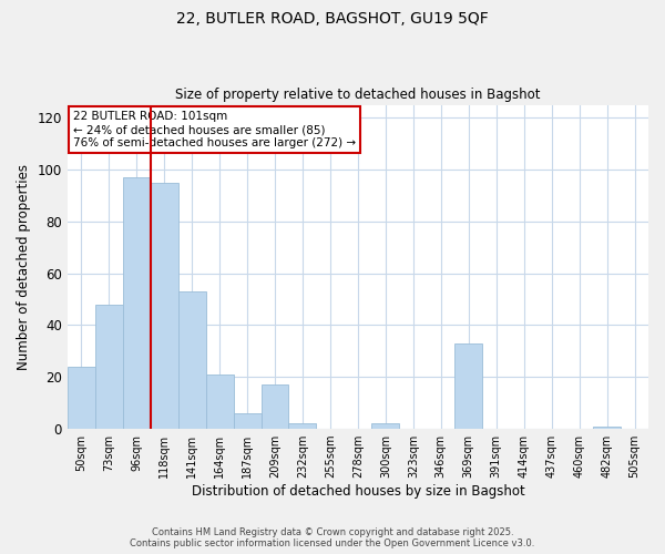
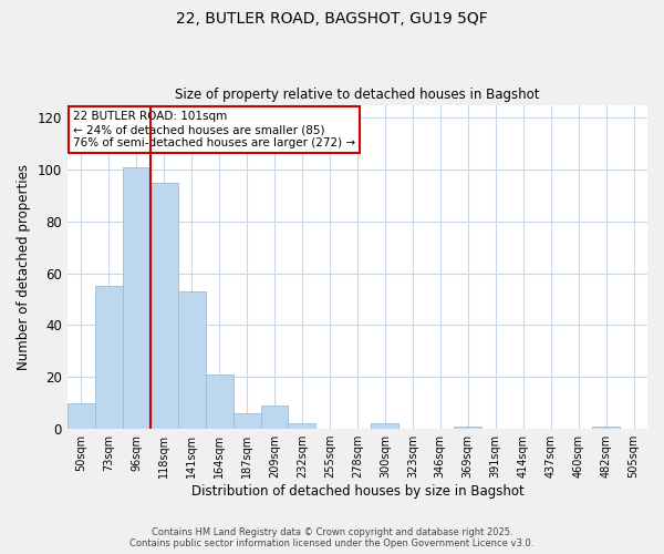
50sqm: 24 -> 10
73sqm: 48 -> 55
96sqm: 97 -> 101
209sqm: 17 -> 9
369sqm: 33 -> 1
